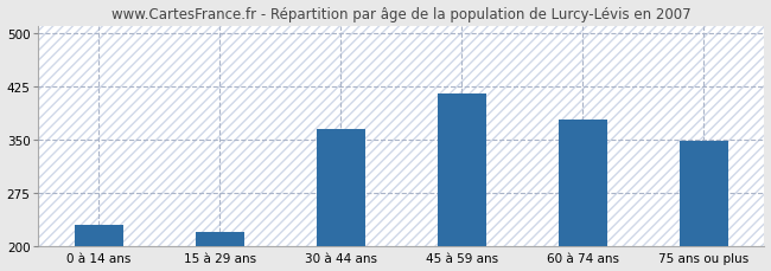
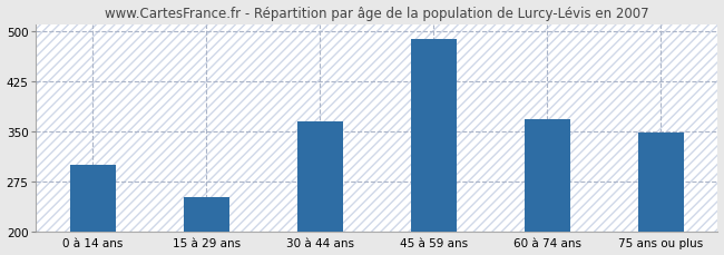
0 à 14 ans: 230 -> 300
15 à 29 ans: 220 -> 252
45 à 59 ans: 414 -> 487
60 à 74 ans: 378 -> 368
